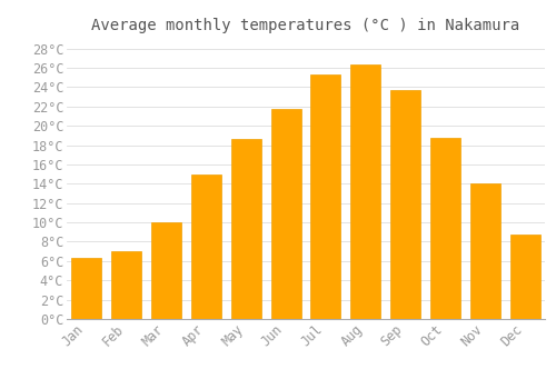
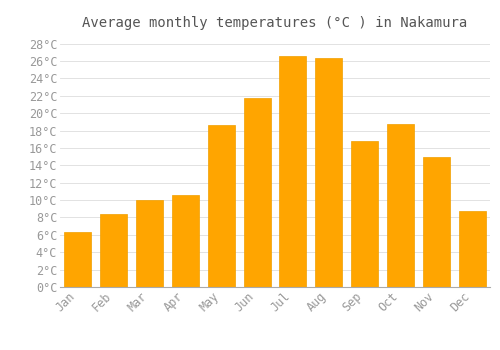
Feb: 7.0°C -> 8.4°C
Apr: 15.0°C -> 10.6°C
Jul: 25.3°C -> 26.6°C
Sep: 23.7°C -> 16.8°C
Nov: 14.0°C -> 15.0°C
